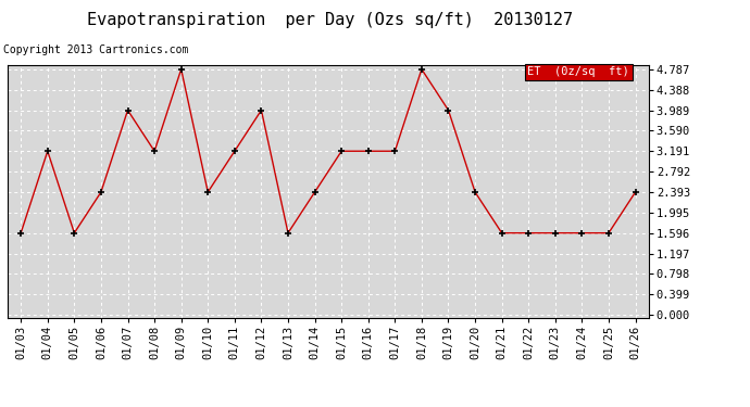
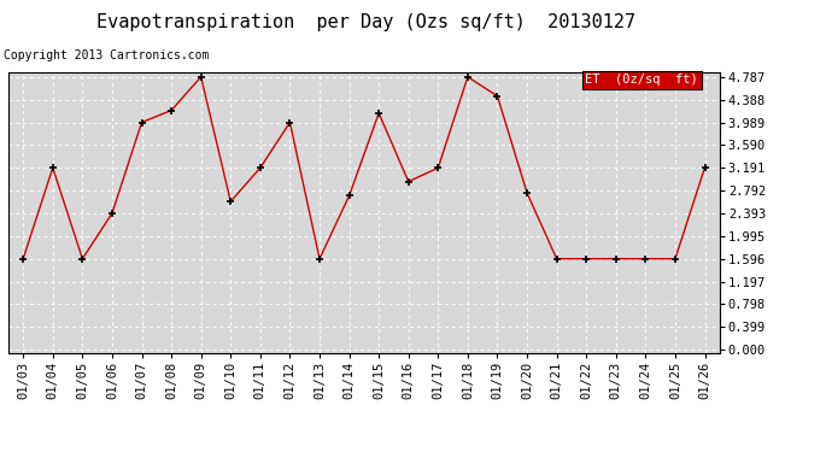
01/08: 3.19 -> 4.20
01/10: 2.39 -> 2.60
01/14: 2.39 -> 2.70
01/15: 3.19 -> 4.15
01/16: 3.19 -> 2.95
01/19: 3.99 -> 4.45
01/20: 2.39 -> 2.75
01/26: 2.39 -> 3.20
